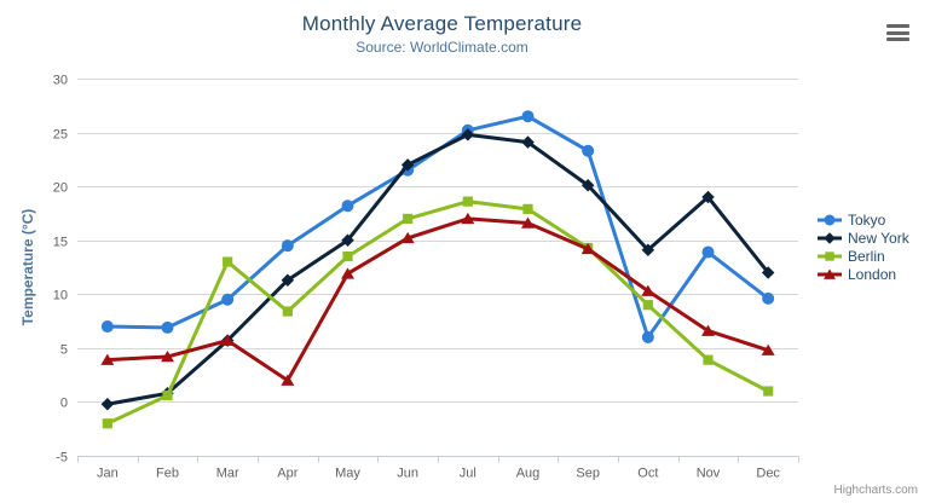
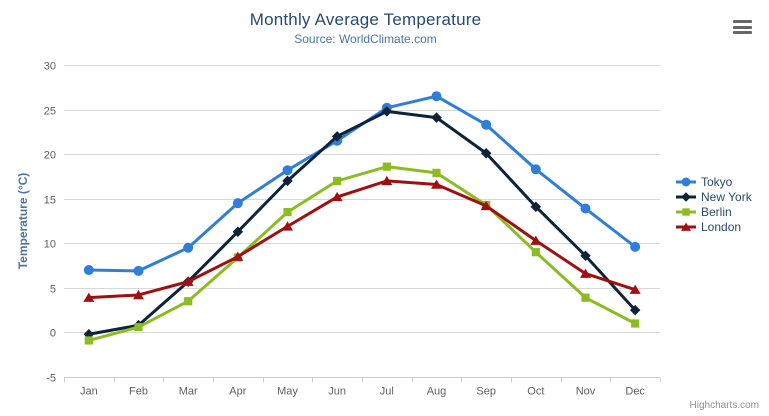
Berlin/Jan: -2 -> -1
Berlin/Mar: 13 -> 4
London/Apr: 2 -> 8
New York/May: 15 -> 17
Tokyo/Oct: 6 -> 18
New York/Nov: 19 -> 9
New York/Dec: 12 -> 2
